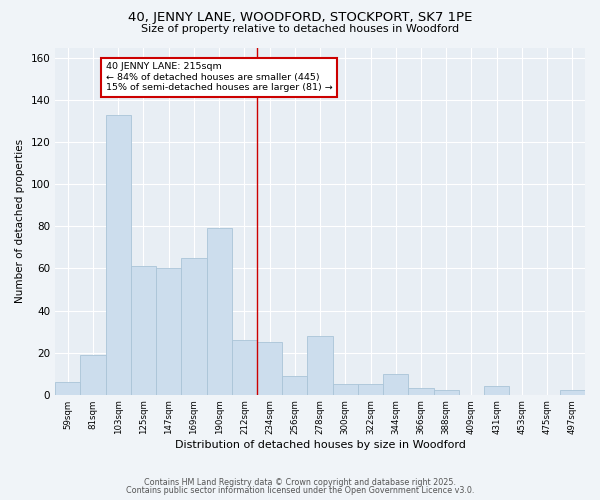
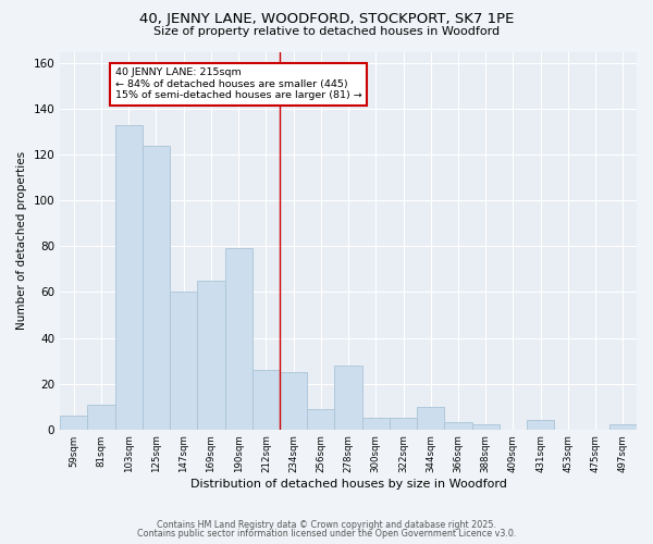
81sqm: 19 -> 11
125sqm: 61 -> 124
